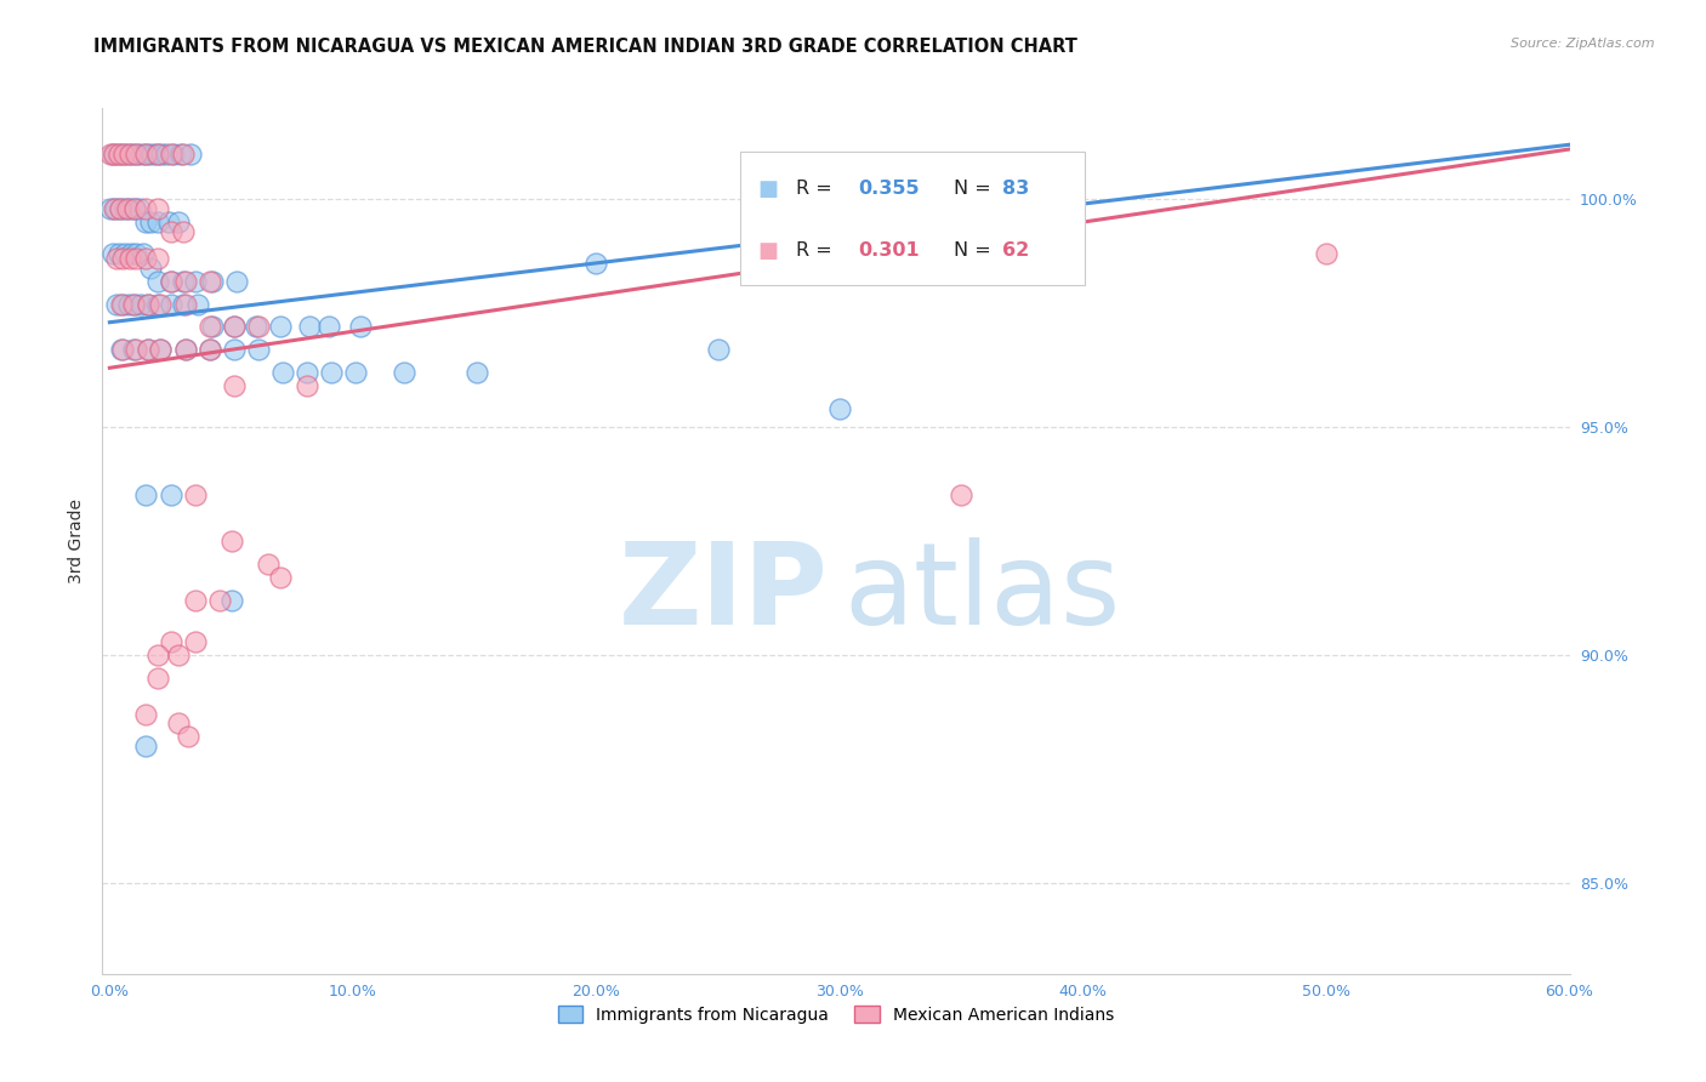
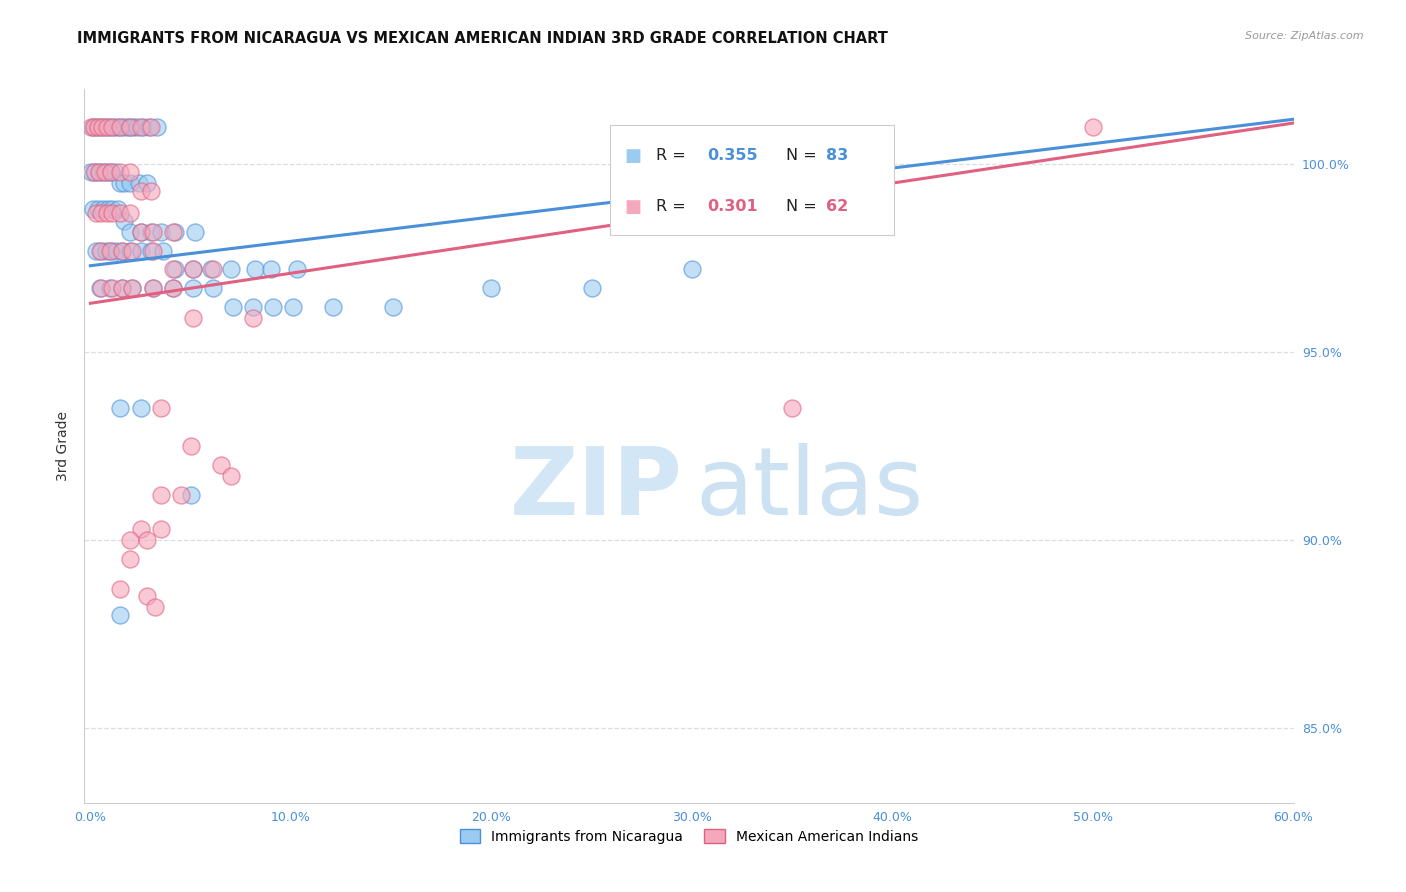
Immigrants from Nicaragua/20.0%: 98.6% -> 96.7%
Immigrants from Nicaragua/30.0%: 95.4% -> 97.2%
Mexican American Indians/50.0%: 98.8% -> 101.0%
